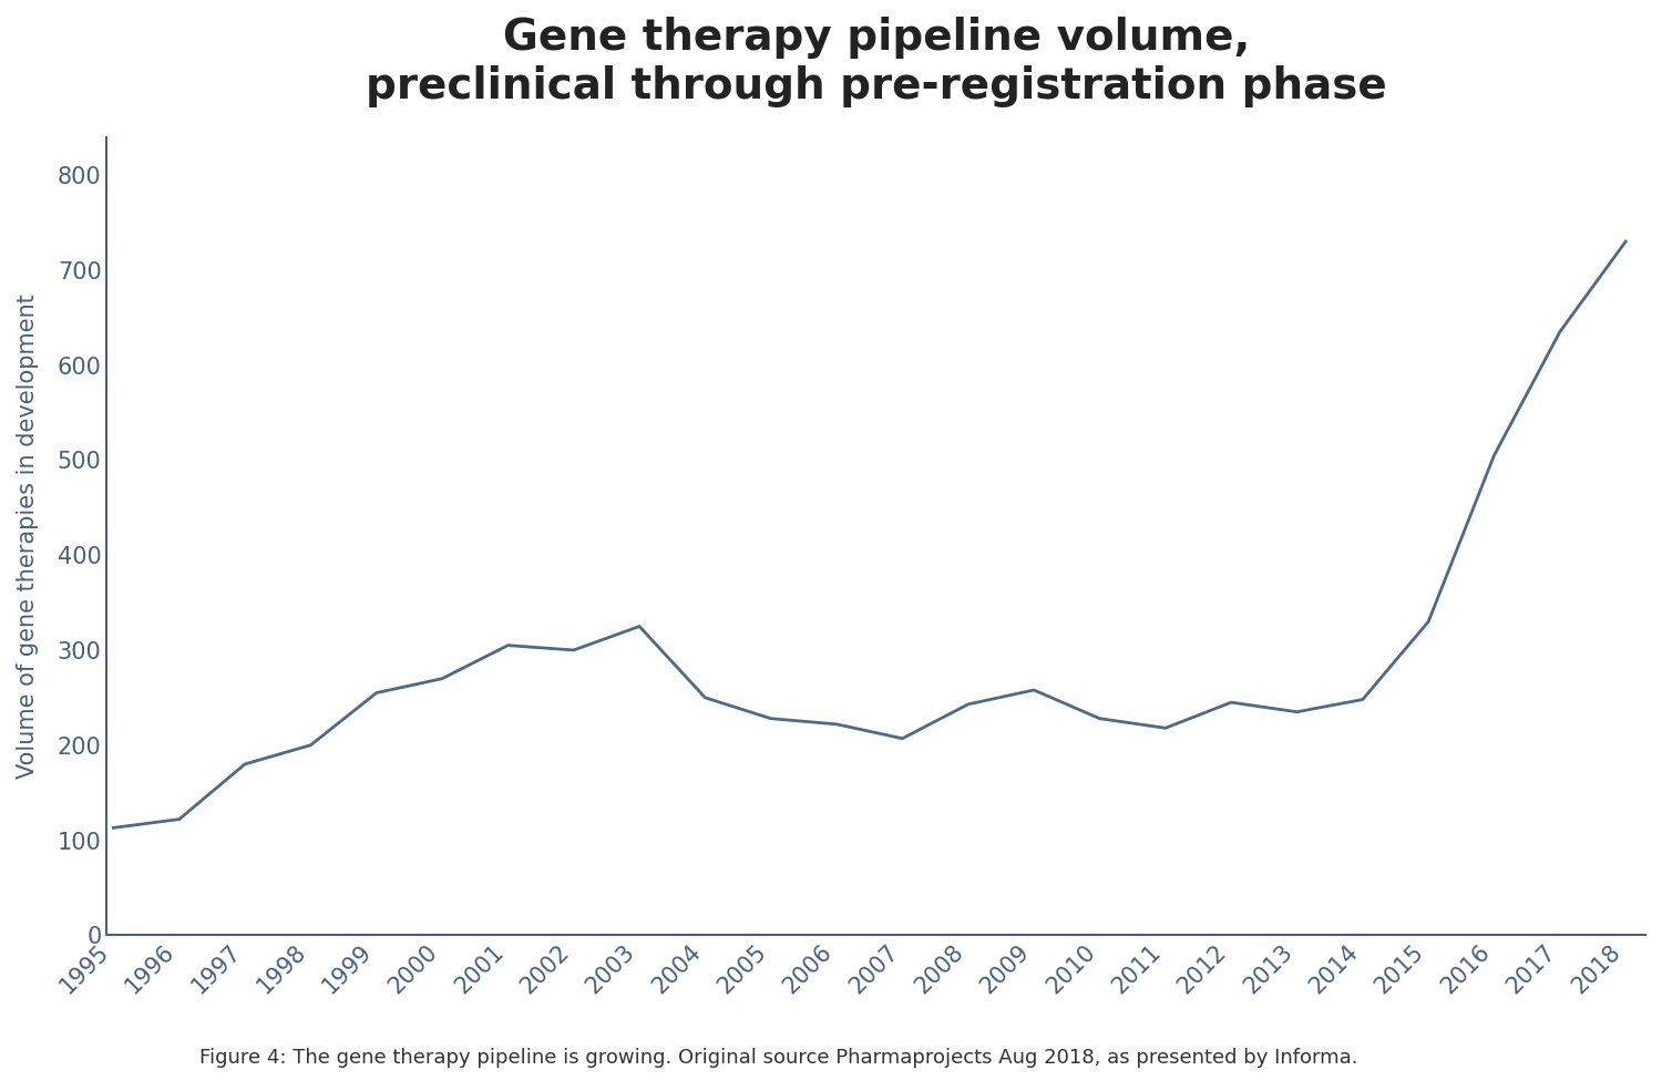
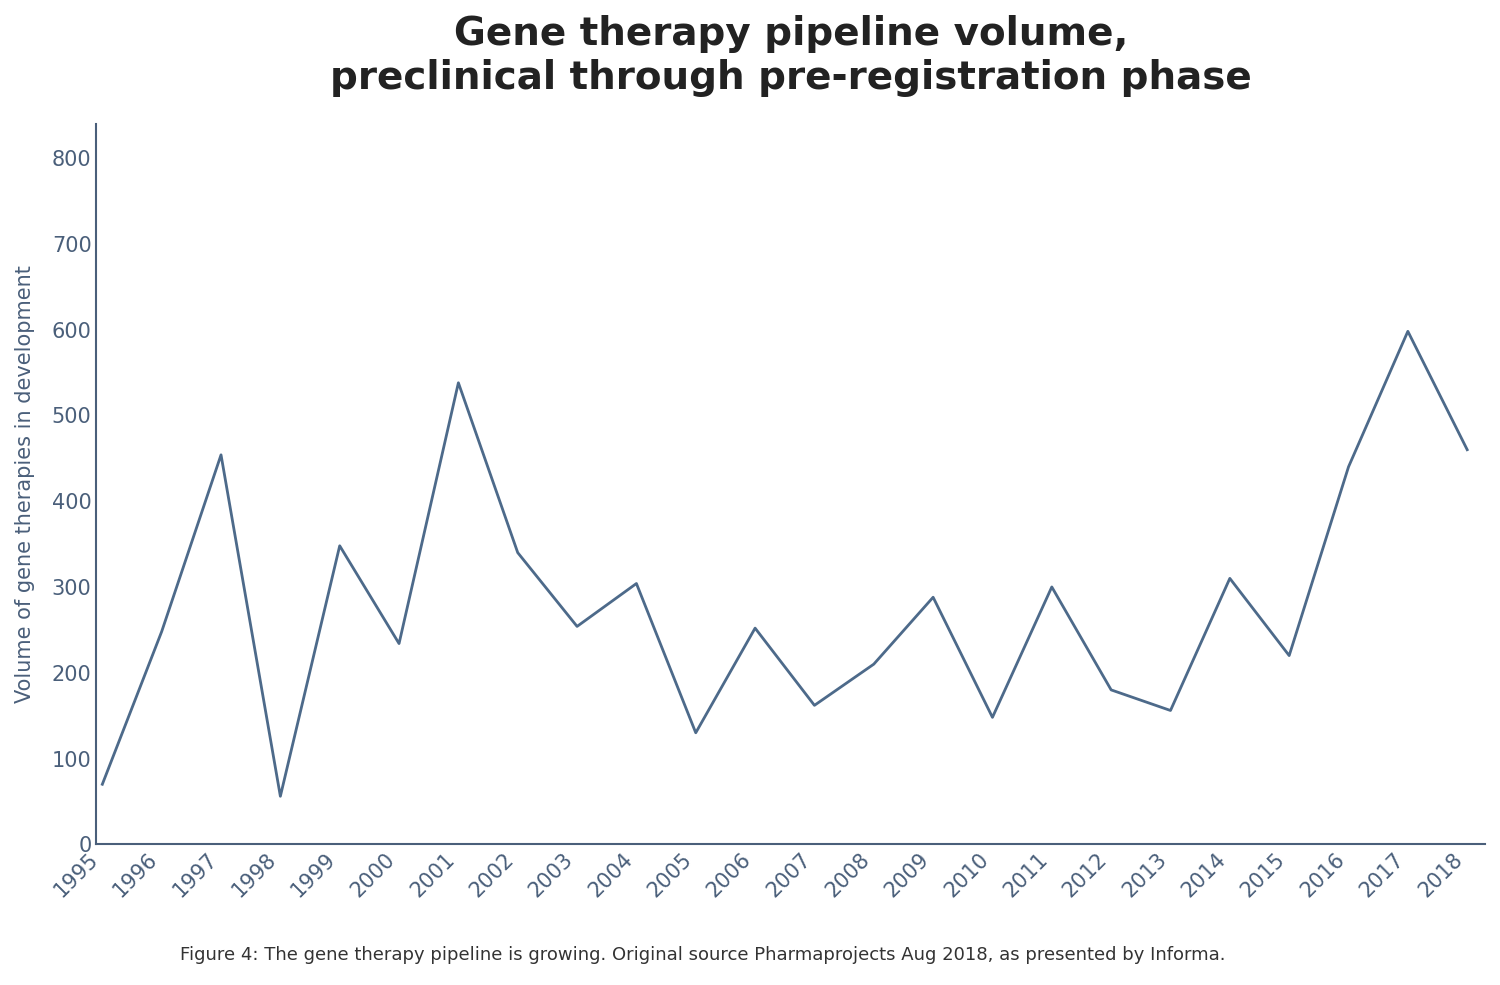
1995: 113 -> 70
1996: 122 -> 248
1997: 180 -> 454
1998: 200 -> 56
1999: 255 -> 348
2000: 270 -> 234
2001: 305 -> 538
2002: 300 -> 340
2003: 325 -> 254
2004: 250 -> 304
2005: 228 -> 130
2006: 222 -> 252
2007: 207 -> 162
2008: 243 -> 210
2009: 258 -> 288
2010: 228 -> 148
2011: 218 -> 300
2012: 245 -> 180
2013: 235 -> 156
2014: 248 -> 310
2015: 330 -> 220
2016: 505 -> 440
2017: 635 -> 598
2018: 730 -> 460
